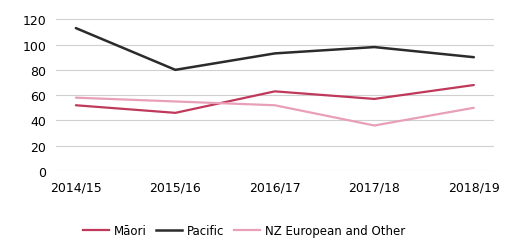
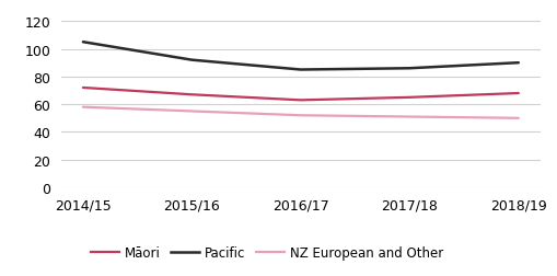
Māori/2014/15: 52 -> 72
Pacific/2014/15: 113 -> 105
Māori/2015/16: 46 -> 67
Pacific/2015/16: 80 -> 92
Pacific/2016/17: 93 -> 85
Māori/2017/18: 57 -> 65
Pacific/2017/18: 98 -> 86
NZ European and Other/2017/18: 36 -> 51
